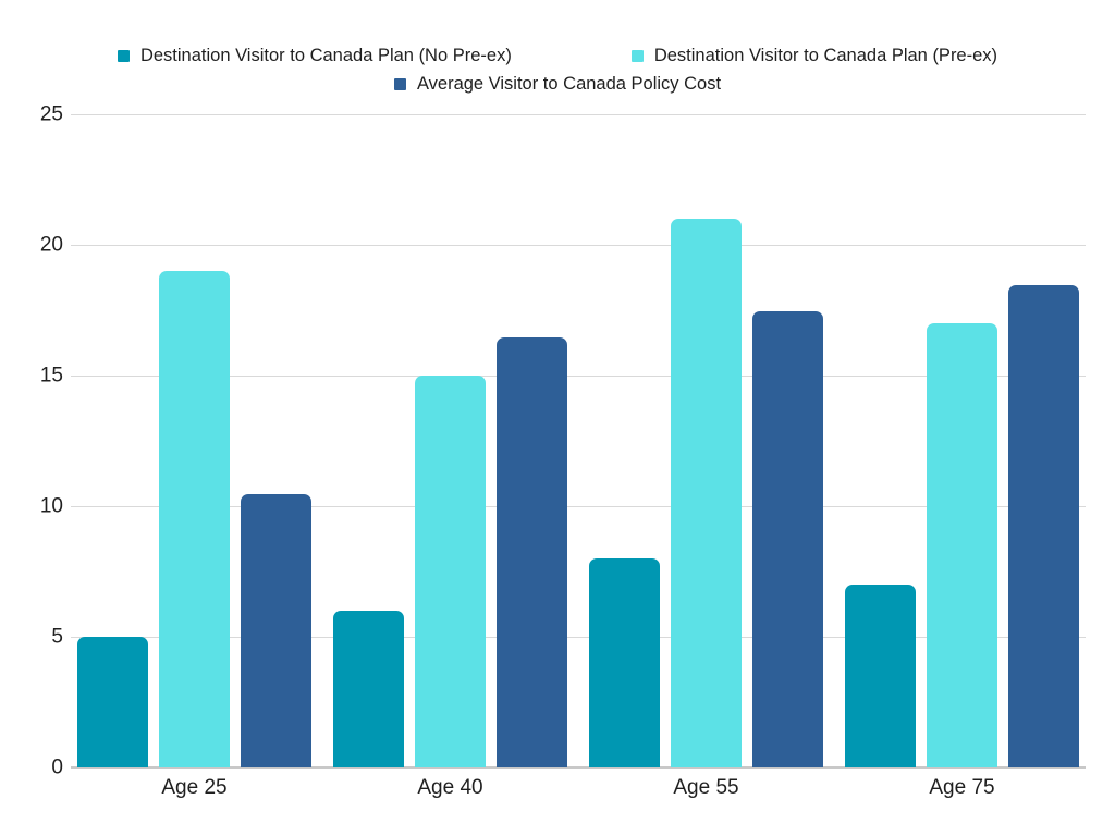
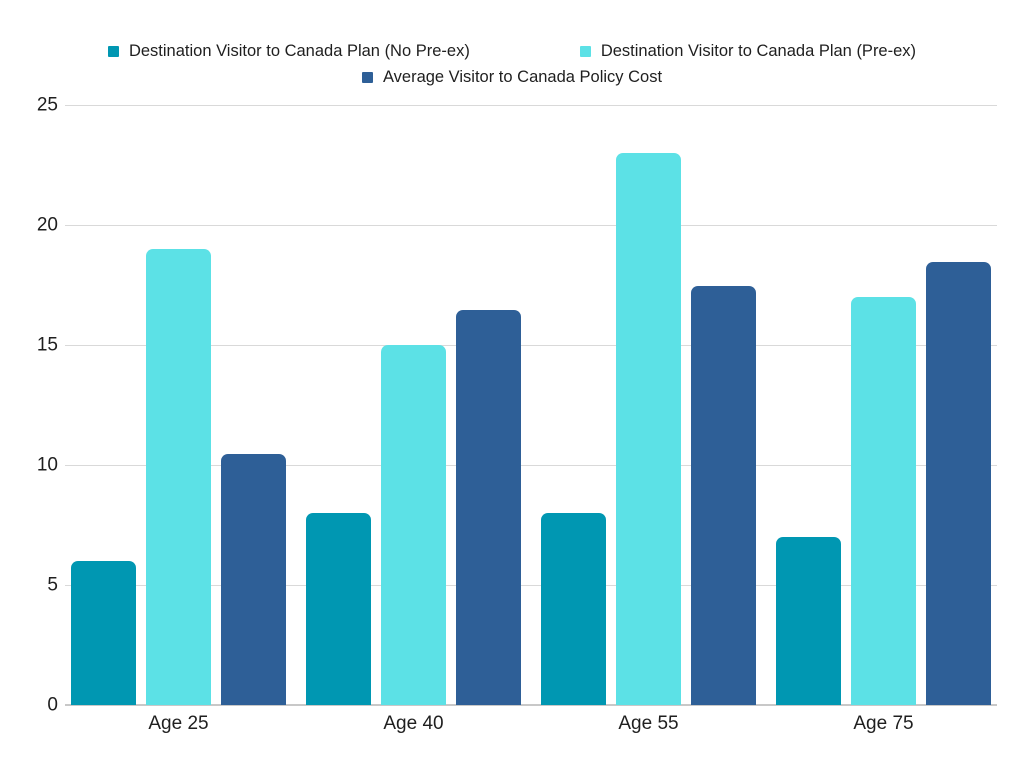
Destination Visitor to Canada Plan (No Pre-ex)/Age 25: 5 -> 6
Destination Visitor to Canada Plan (No Pre-ex)/Age 40: 6 -> 8
Destination Visitor to Canada Plan (Pre-ex)/Age 55: 21 -> 23
